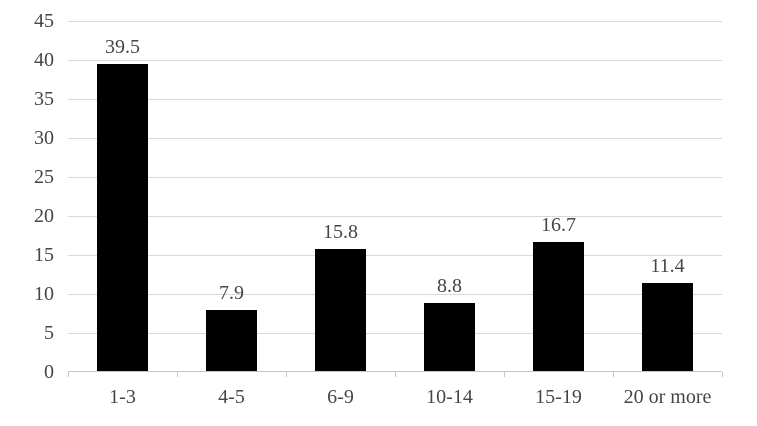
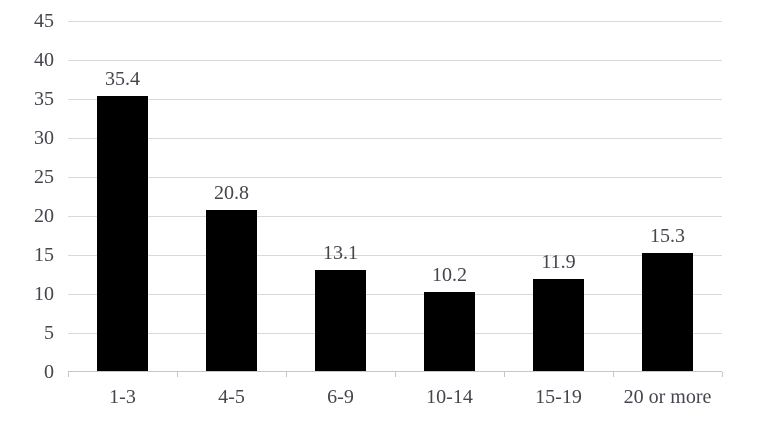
1-3: 39.5 -> 35.4
4-5: 7.9 -> 20.8
6-9: 15.8 -> 13.1
10-14: 8.8 -> 10.2
15-19: 16.7 -> 11.9
20 or more: 11.4 -> 15.3
